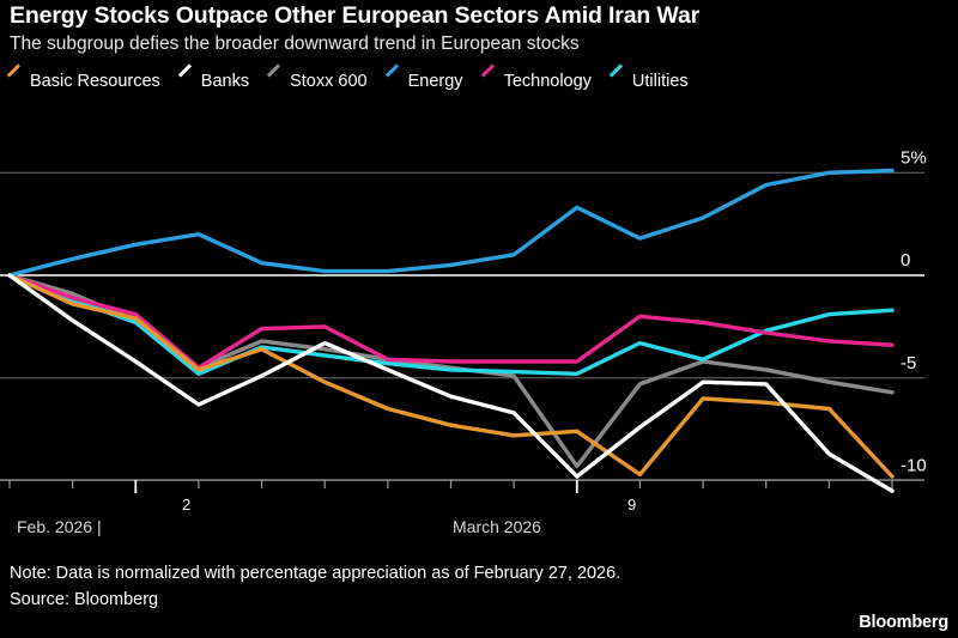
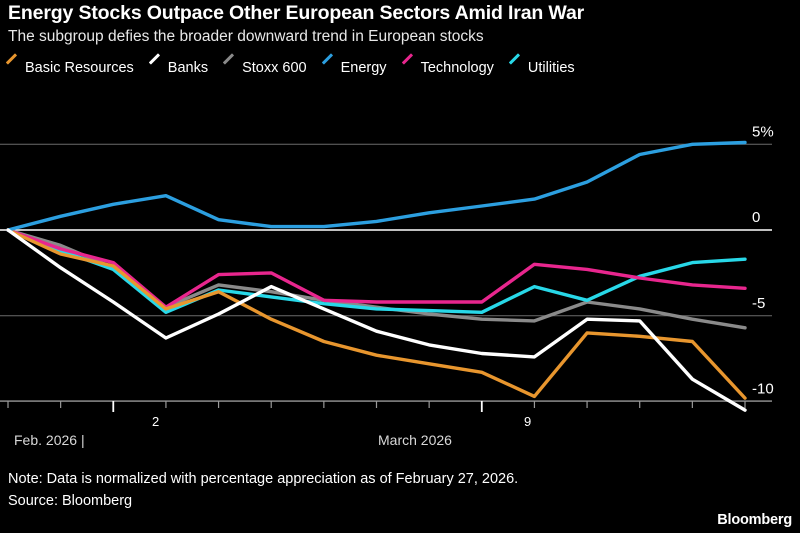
Basic Resources/9: -7.6% -> -8.3%
Banks/9: -9.8% -> -7.2%
Stoxx 600/9: -9.3% -> -5.2%
Energy/9: 3.3% -> 1.4%
